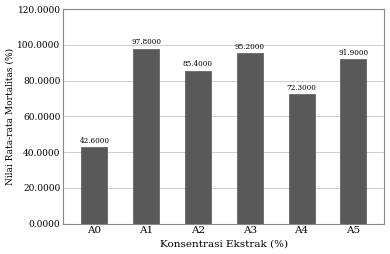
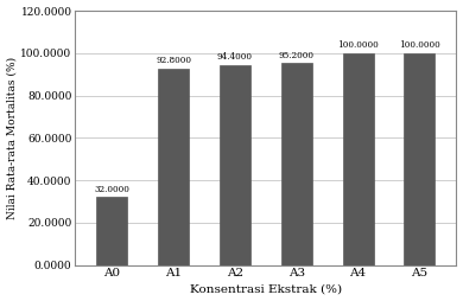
A0: 42.6000 -> 32.0000
A1: 97.8000 -> 92.8000
A2: 85.4000 -> 94.4000
A4: 72.3000 -> 100.0000
A5: 91.9000 -> 100.0000
